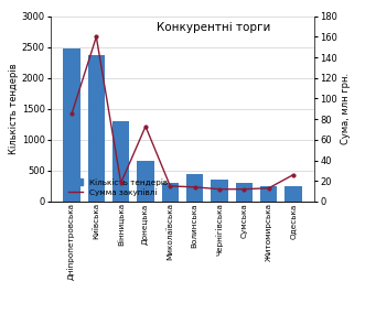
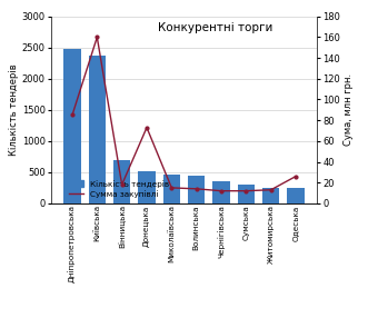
Кількість тендерів/Вінницька: 1300 -> 700
Кількість тендерів/Донецька: 660 -> 510
Кількість тендерів/Миколаївська: 300 -> 470
